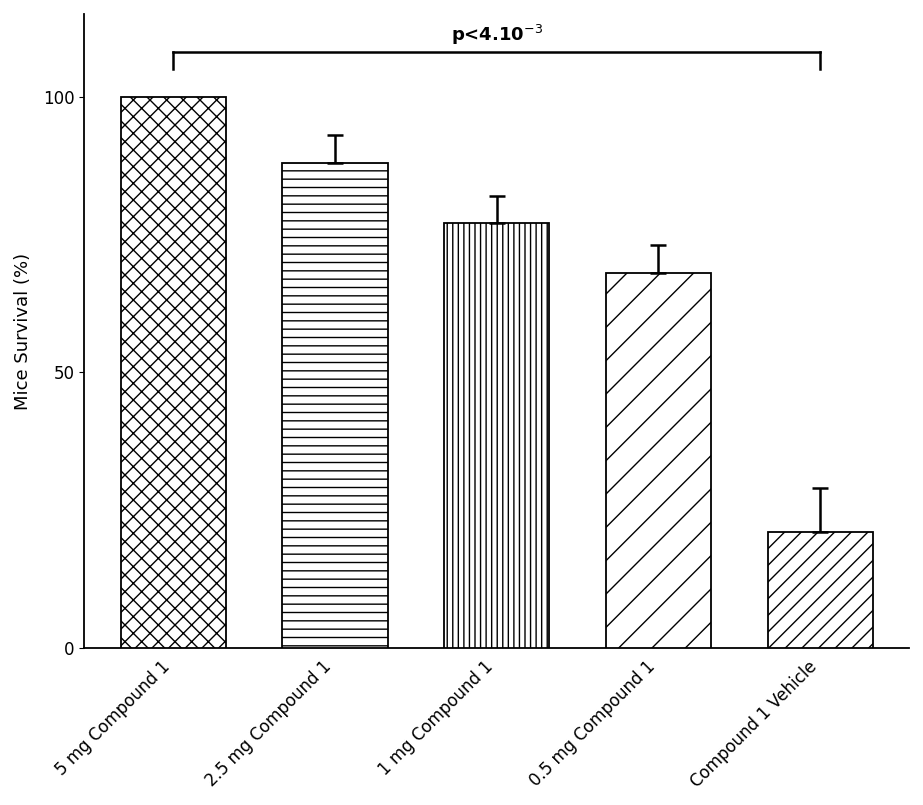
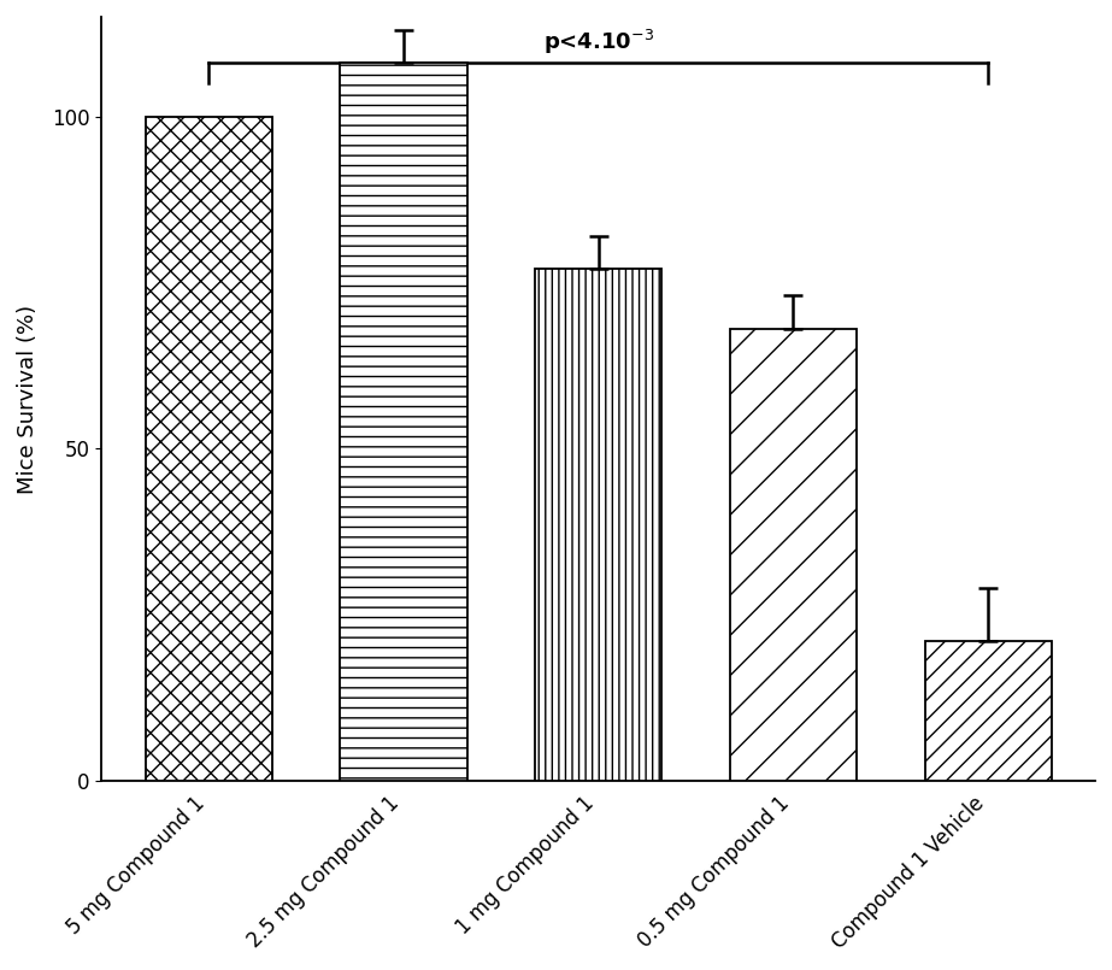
2.5 mg Compound 1: 88 -> 108
